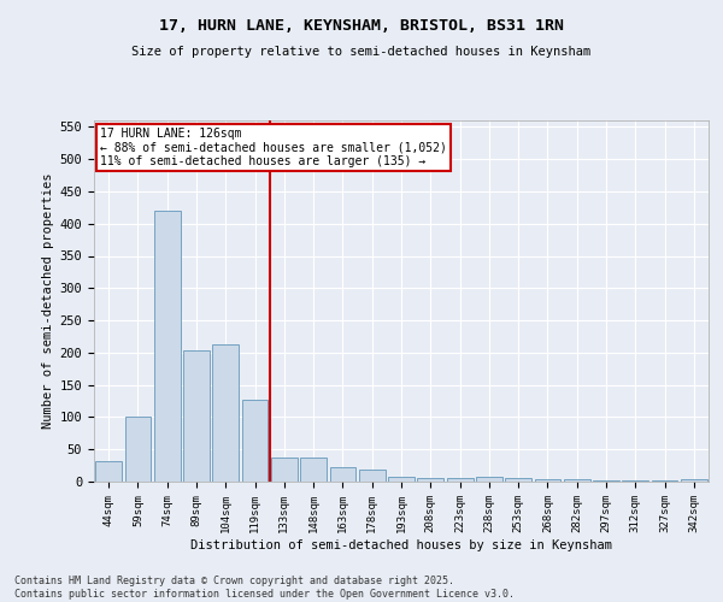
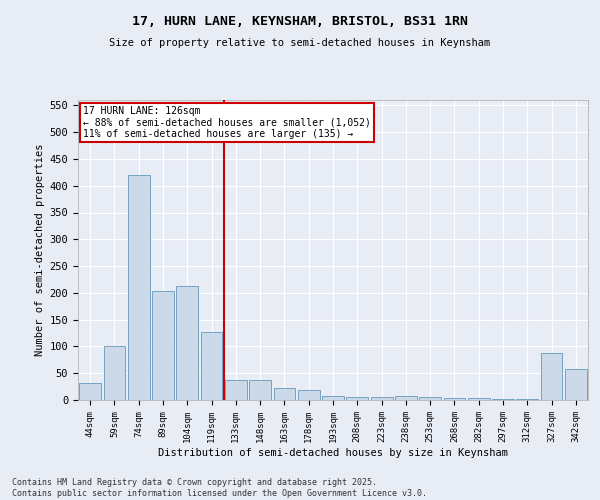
327sqm: 1 -> 88
342sqm: 3 -> 58
